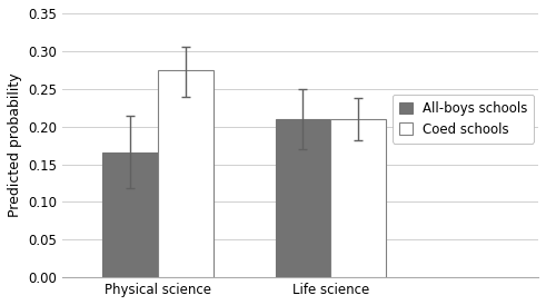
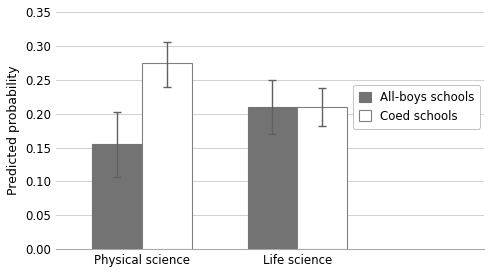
All-boys schools/Physical science: 0.166 -> 0.155
